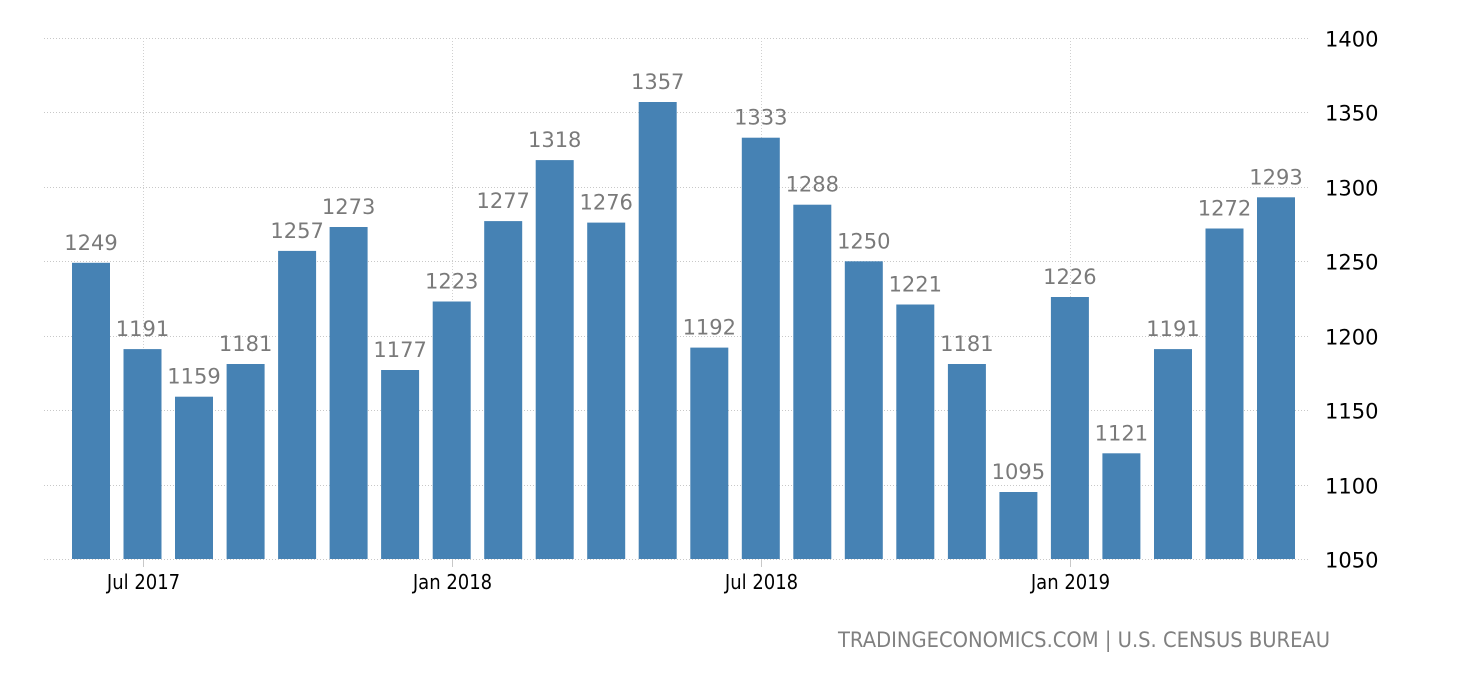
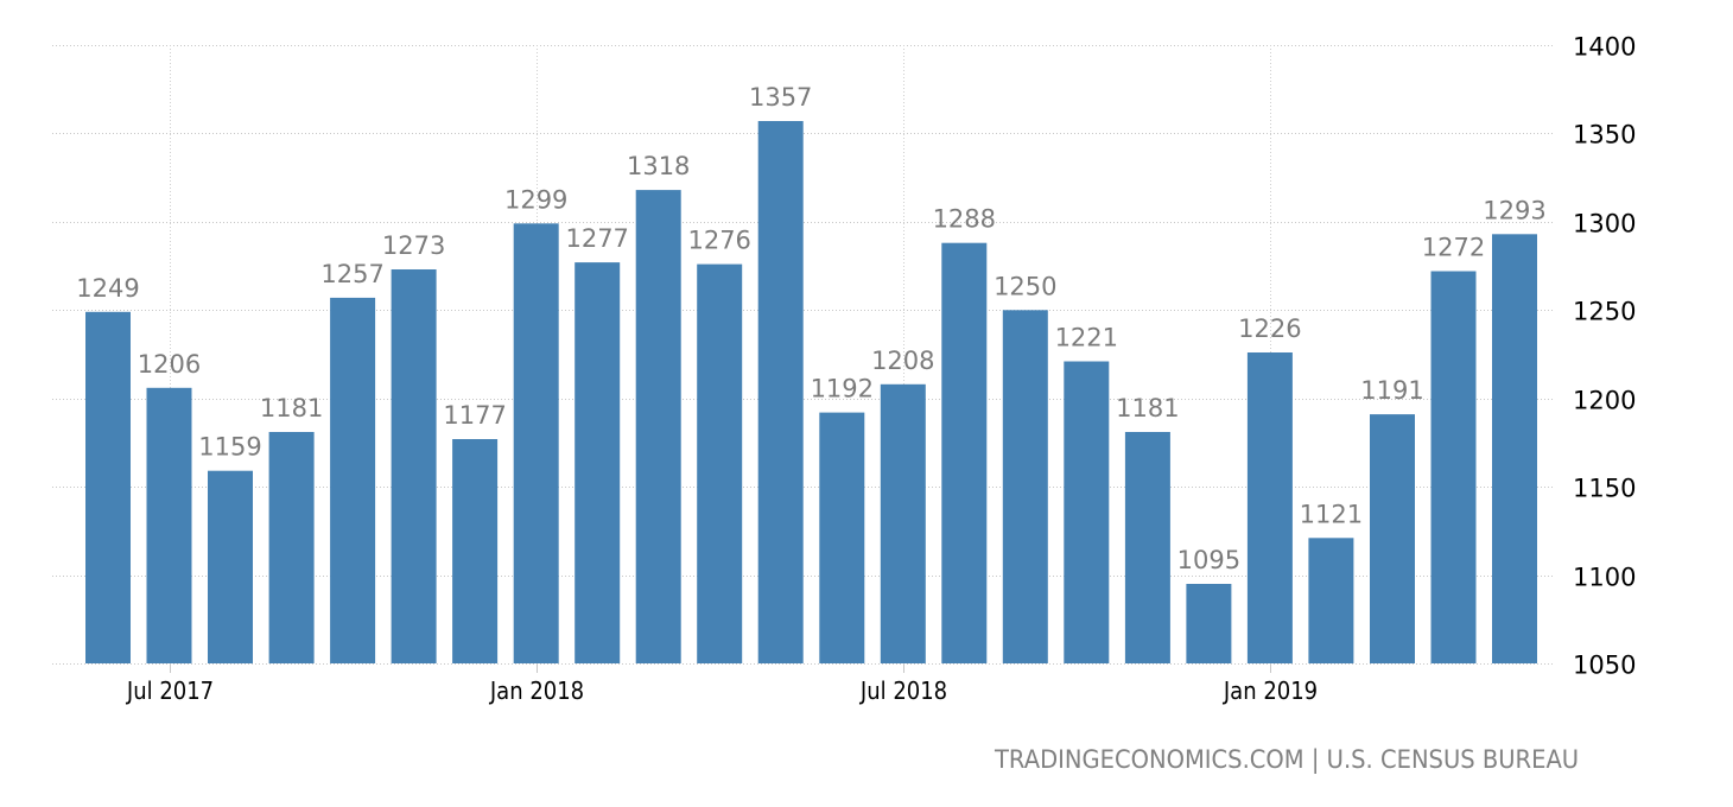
Jul 2017: 1191 -> 1206
Jan 2018: 1223 -> 1299
Jul 2018: 1333 -> 1208
